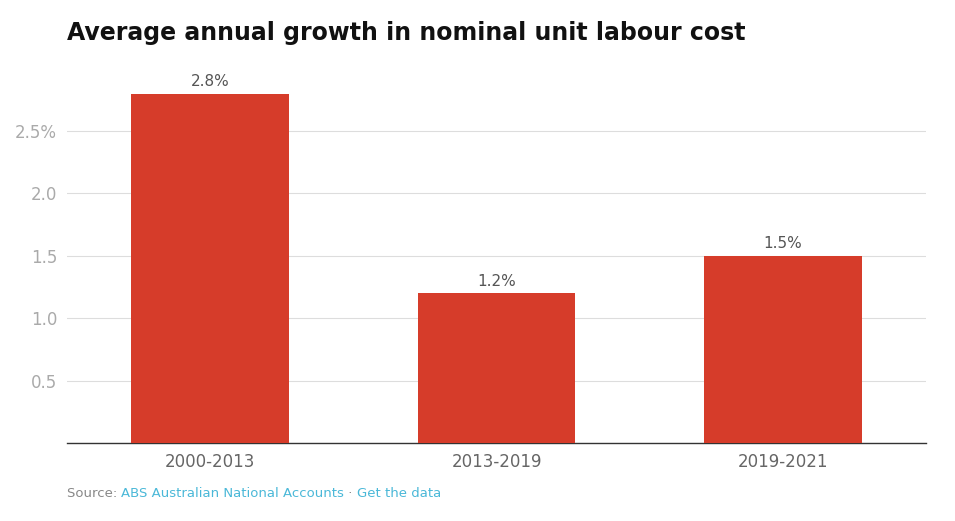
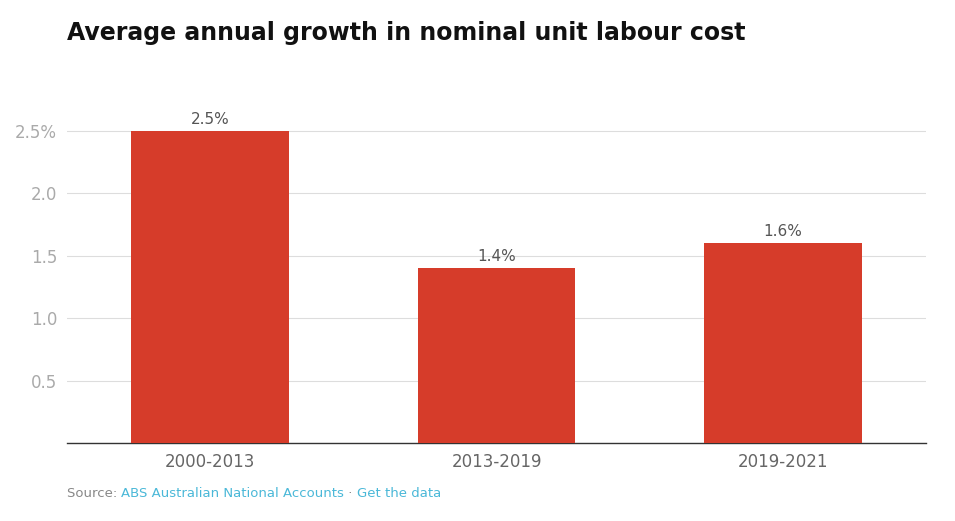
2000-2013: 2.8% -> 2.5%
2013-2019: 1.2% -> 1.4%
2019-2021: 1.5% -> 1.6%
